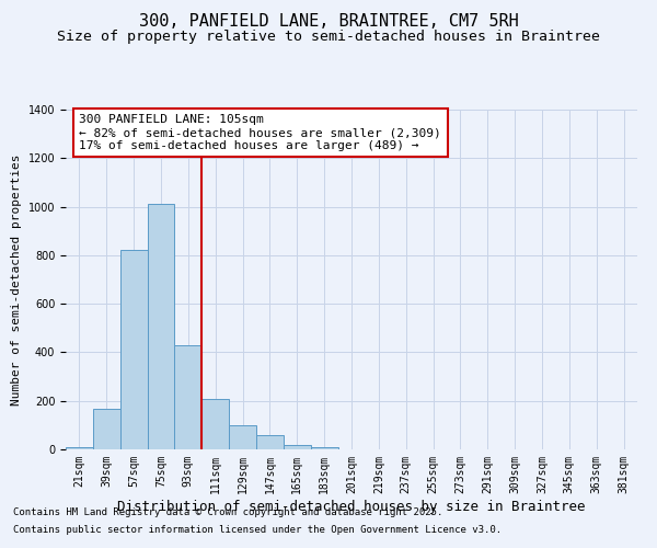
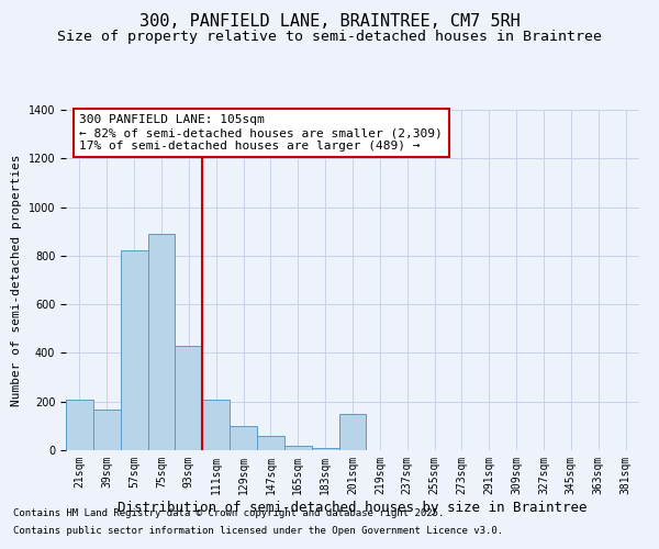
21sqm: 10 -> 210
75sqm: 1010 -> 890
201sqm: 2 -> 150
